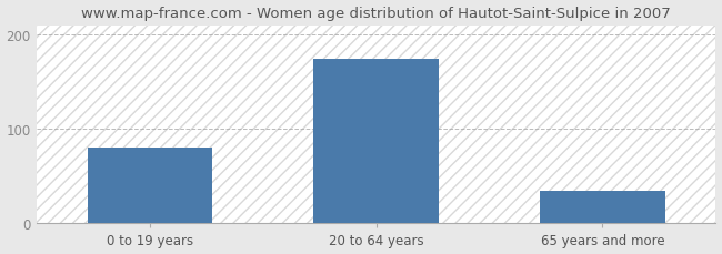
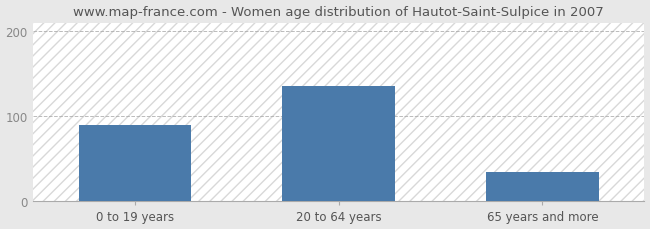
0 to 19 years: 80 -> 90
20 to 64 years: 175 -> 136
